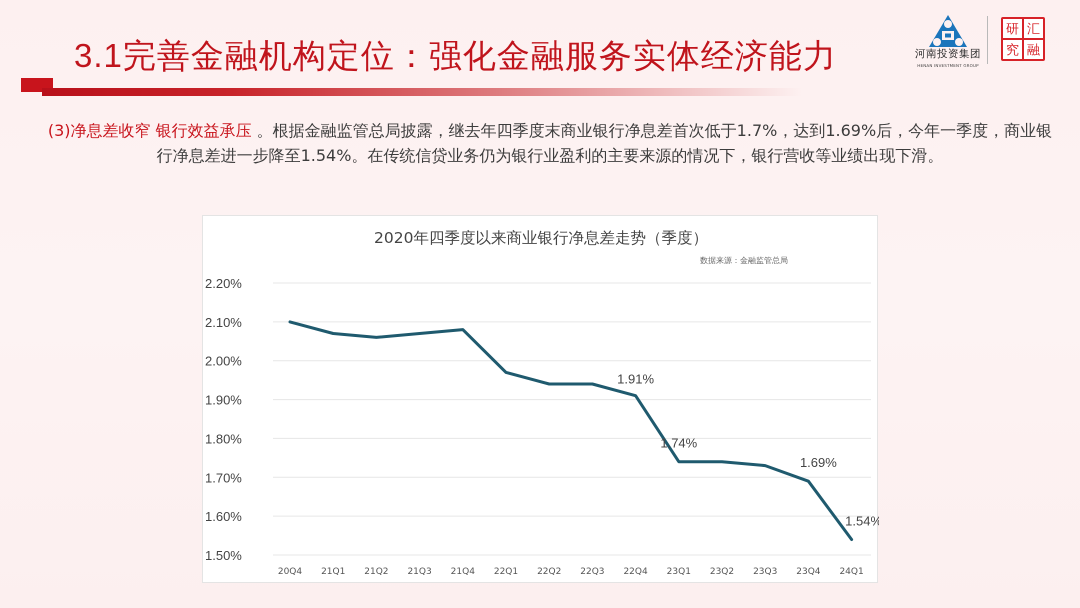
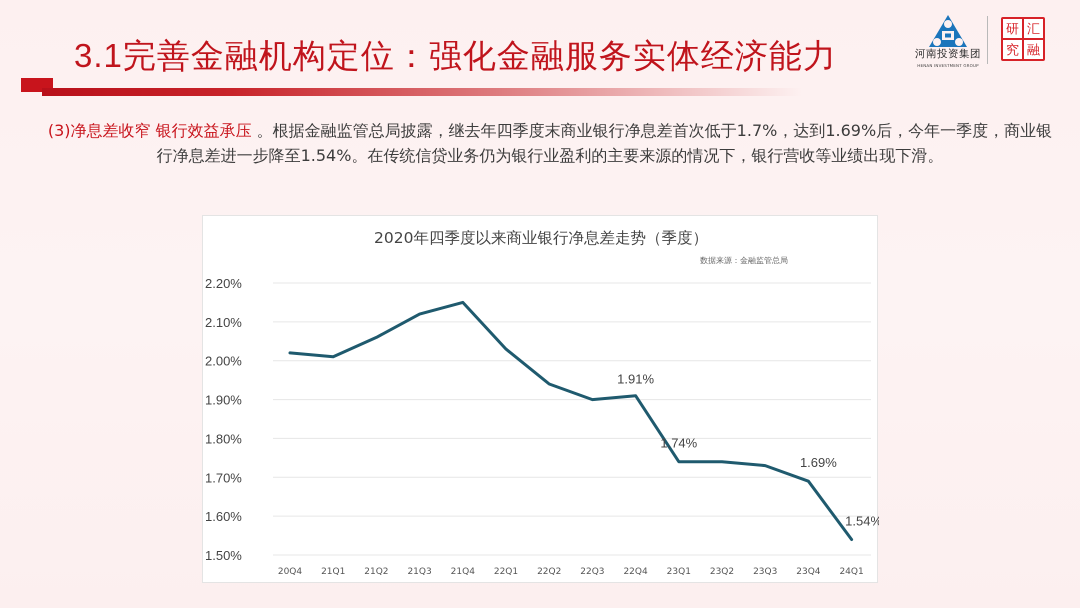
20Q4: 2.10% -> 2.02%
21Q1: 2.07% -> 2.01%
21Q3: 2.07% -> 2.12%
21Q4: 2.08% -> 2.15%
22Q1: 1.97% -> 2.03%
22Q3: 1.94% -> 1.90%
